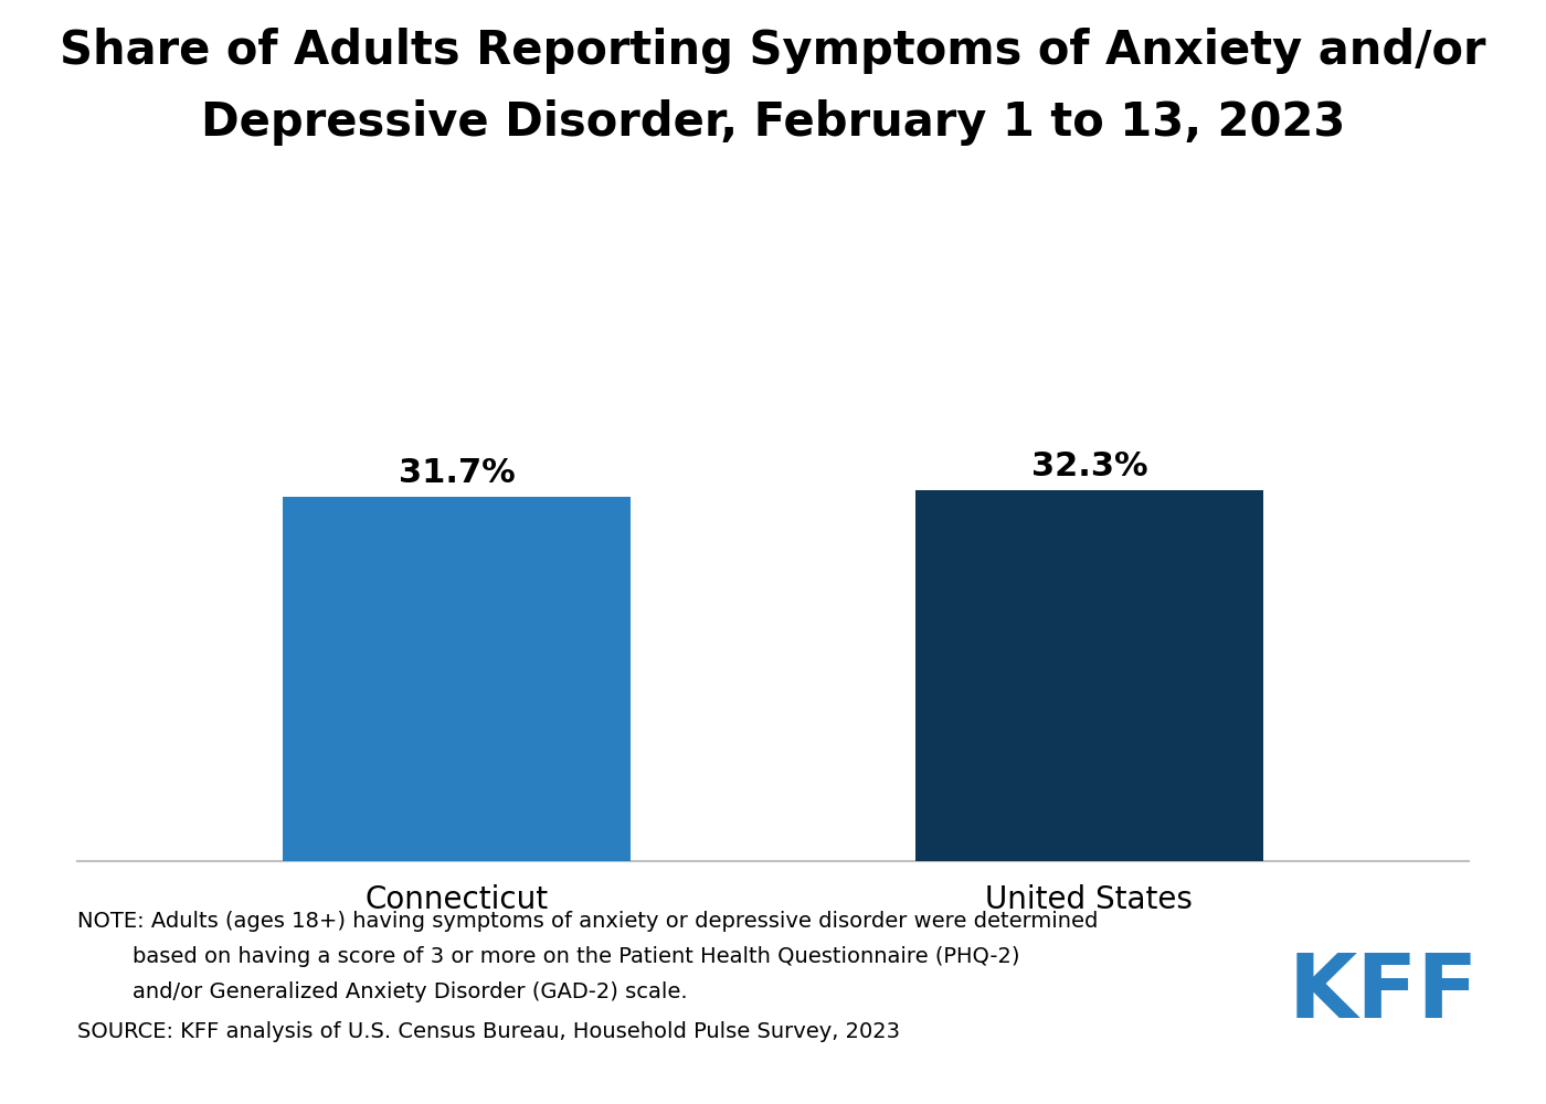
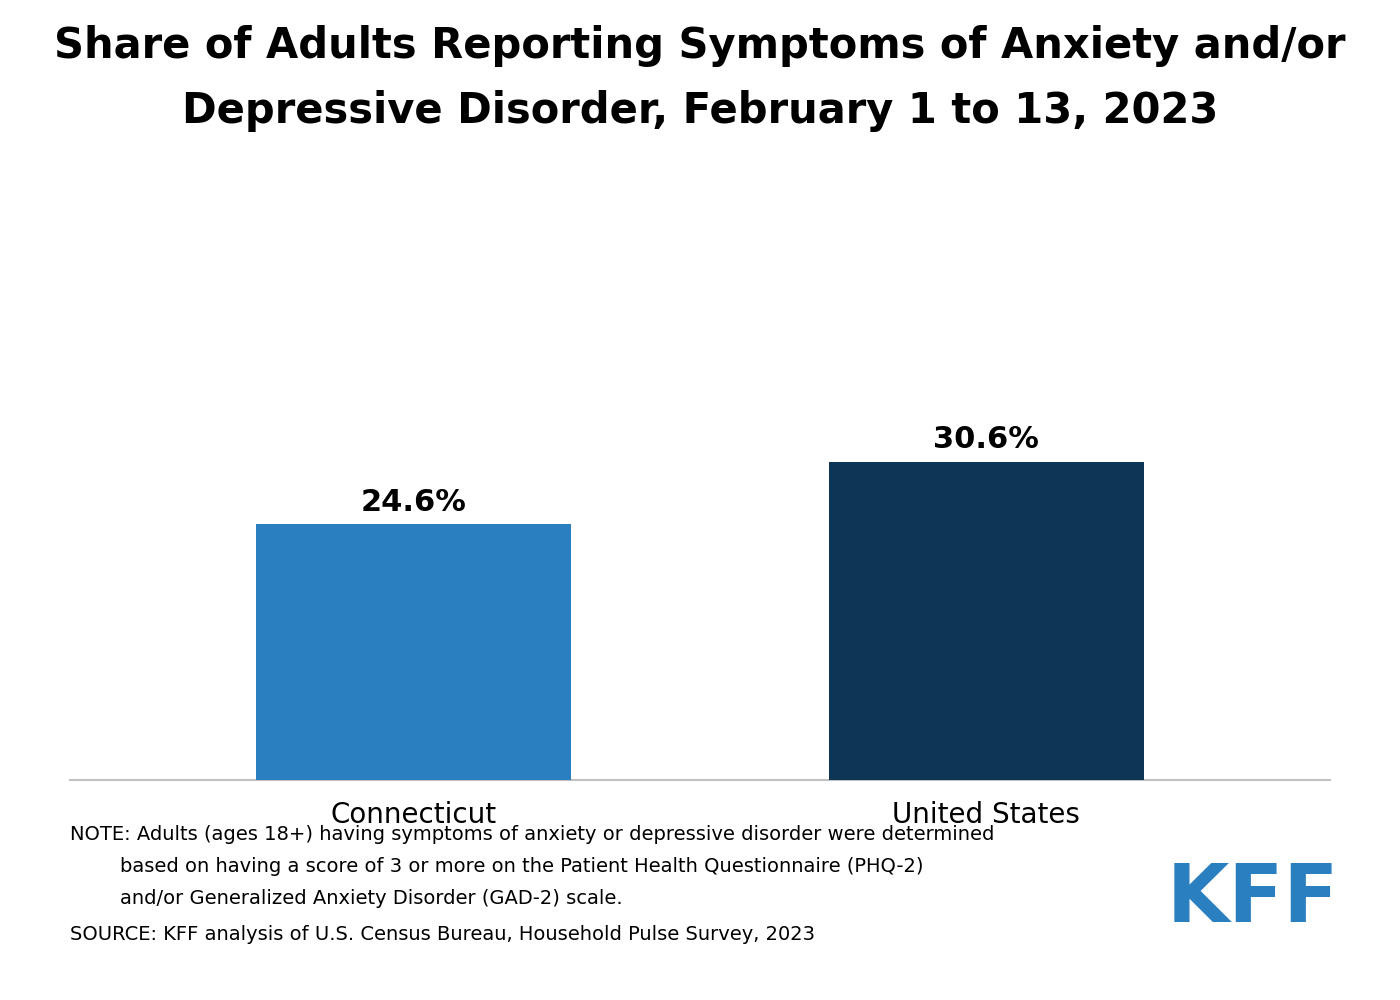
Connecticut: 31.7% -> 24.6%
United States: 32.3% -> 30.6%
